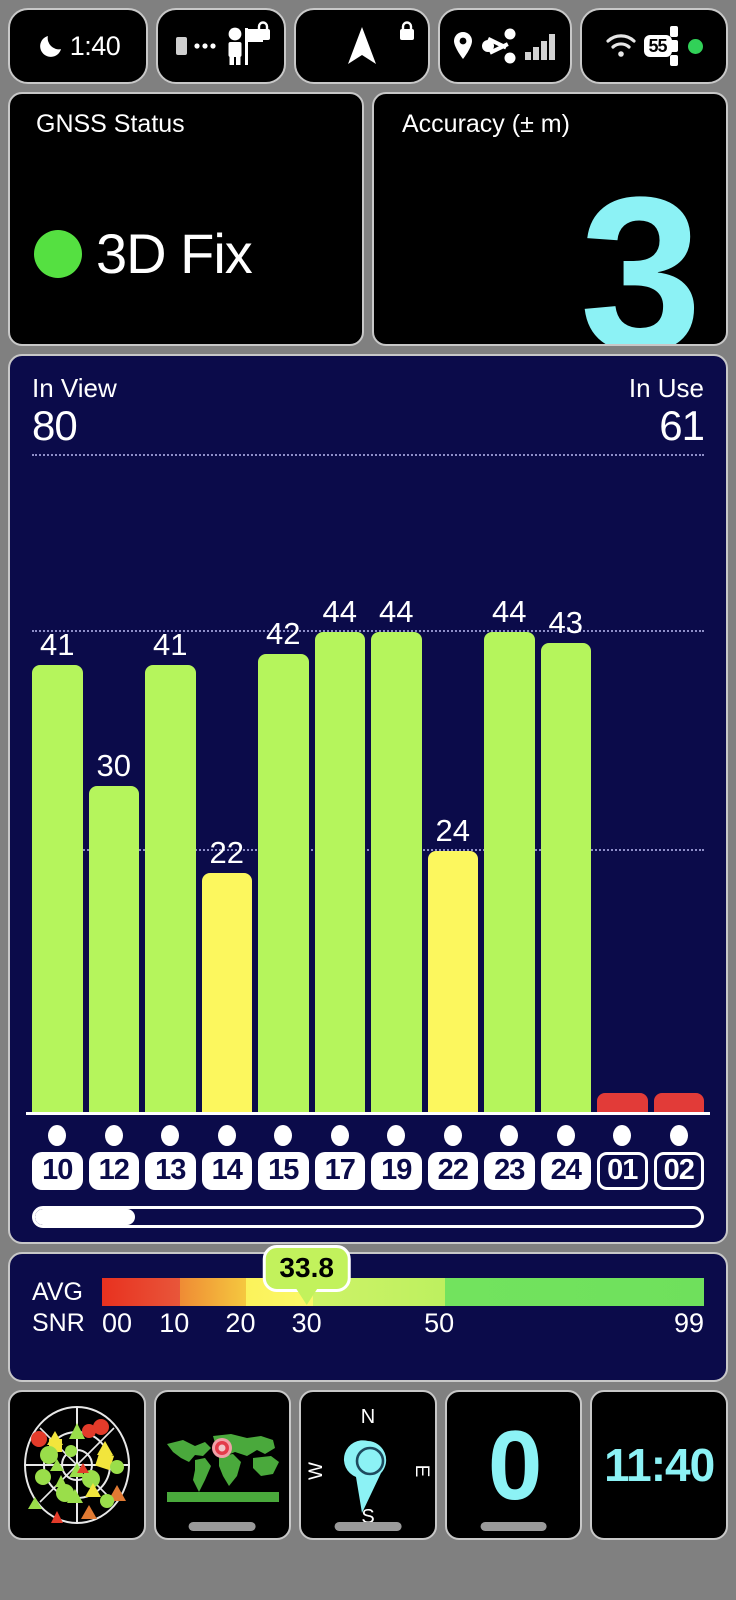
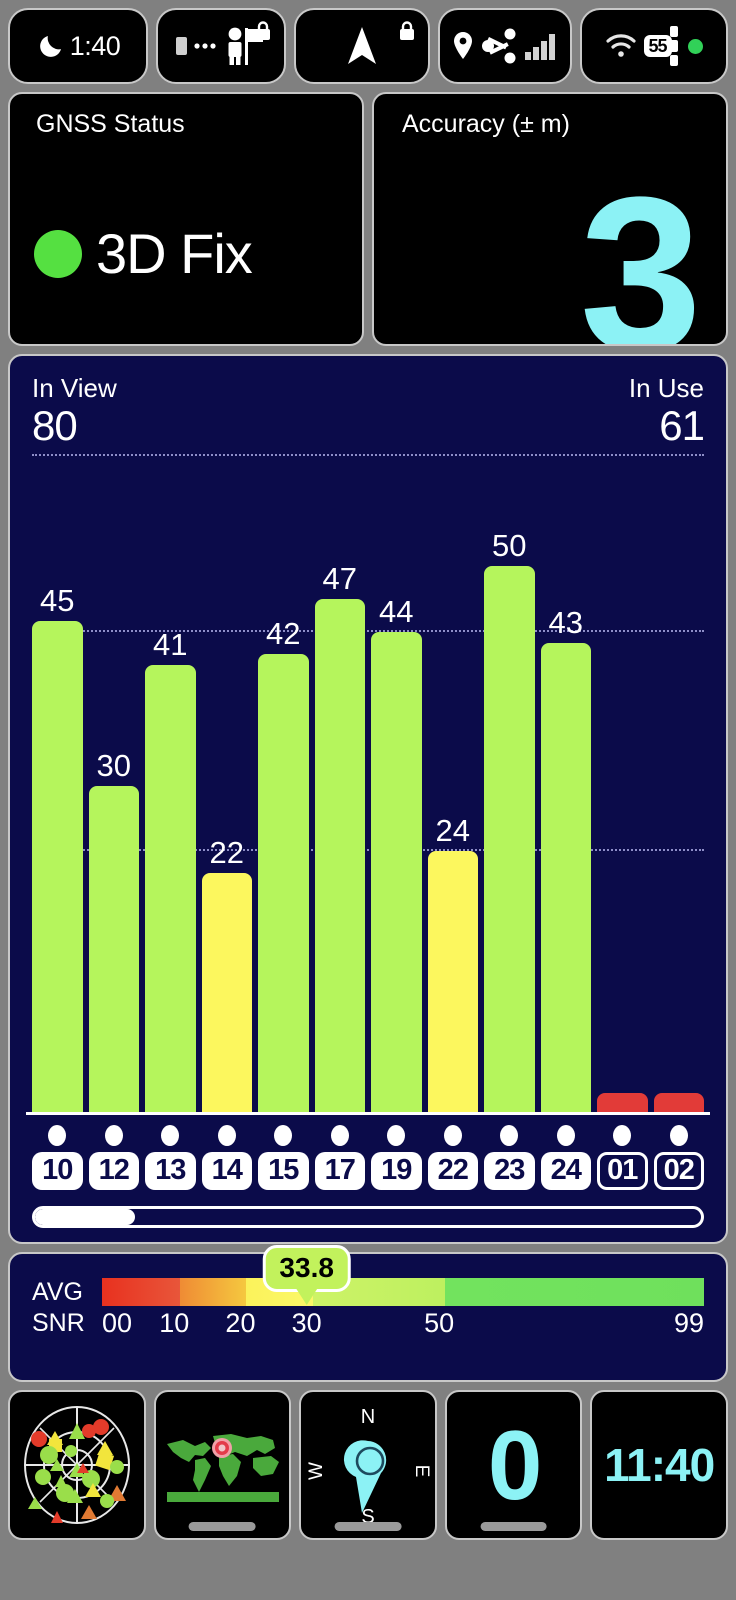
10: 41 -> 45
17: 44 -> 47
23: 44 -> 50
